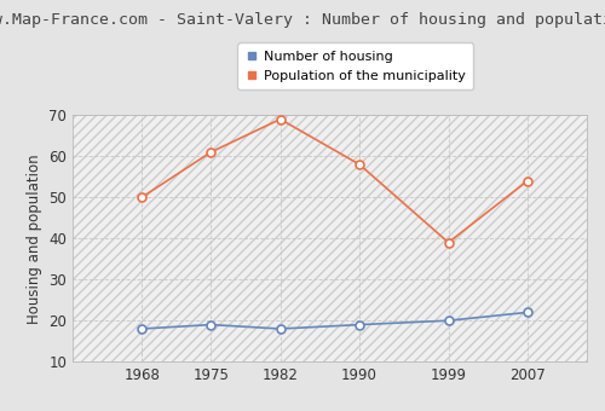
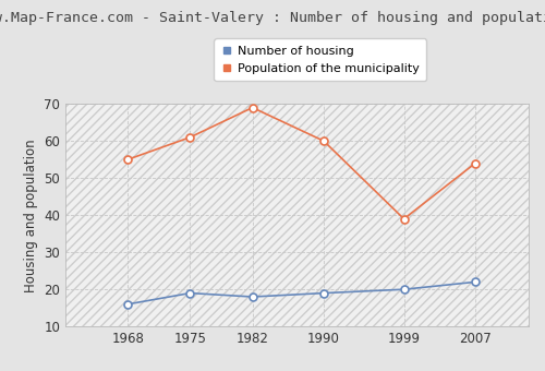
Number of housing/1968: 18 -> 16
Population of the municipality/1968: 50 -> 55
Population of the municipality/1990: 58 -> 60
